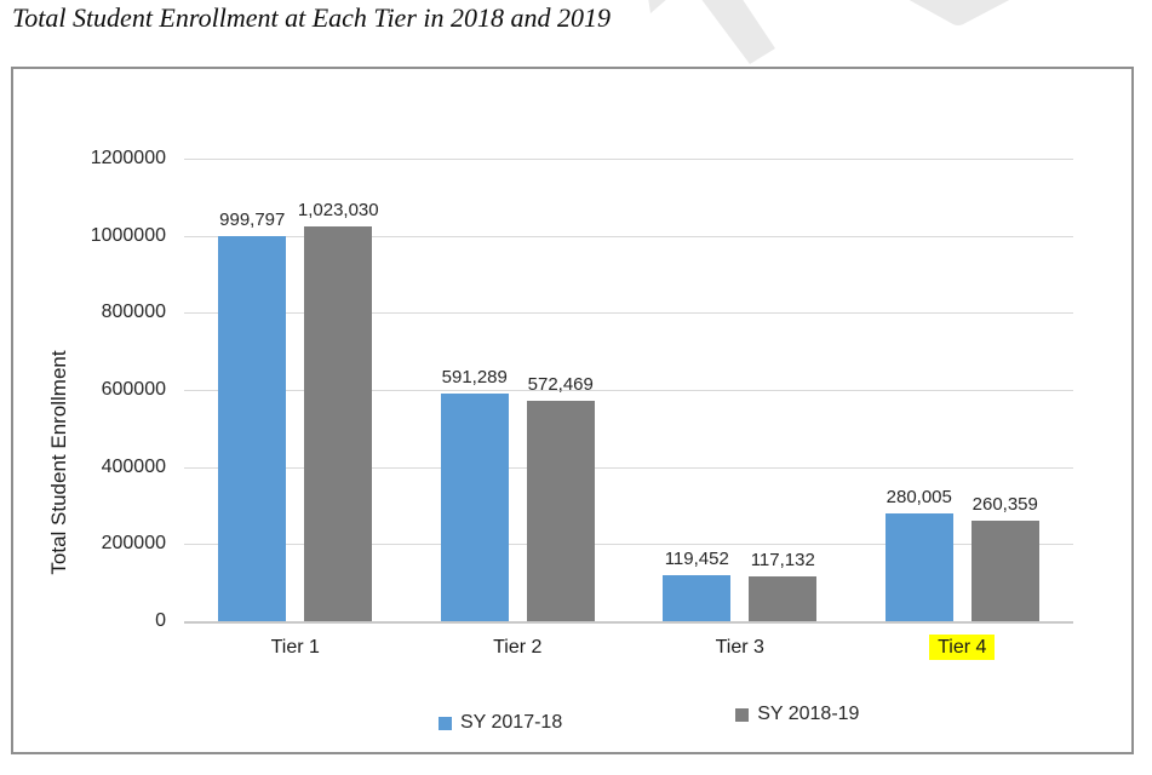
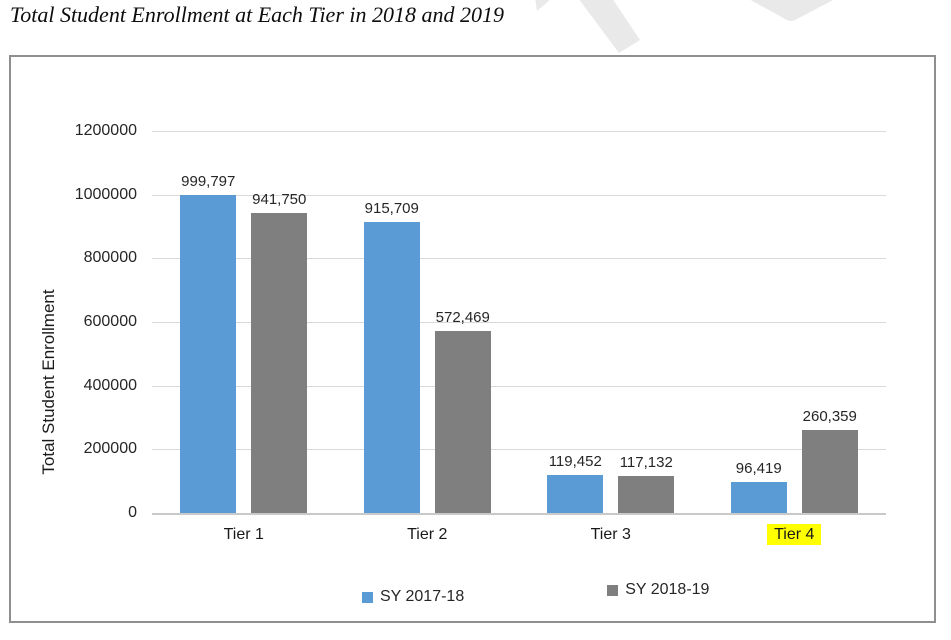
SY 2018-19/Tier 1: 1,023,030 -> 941,750
SY 2017-18/Tier 2: 591,289 -> 915,709
SY 2017-18/Tier 4: 280,005 -> 96,419
